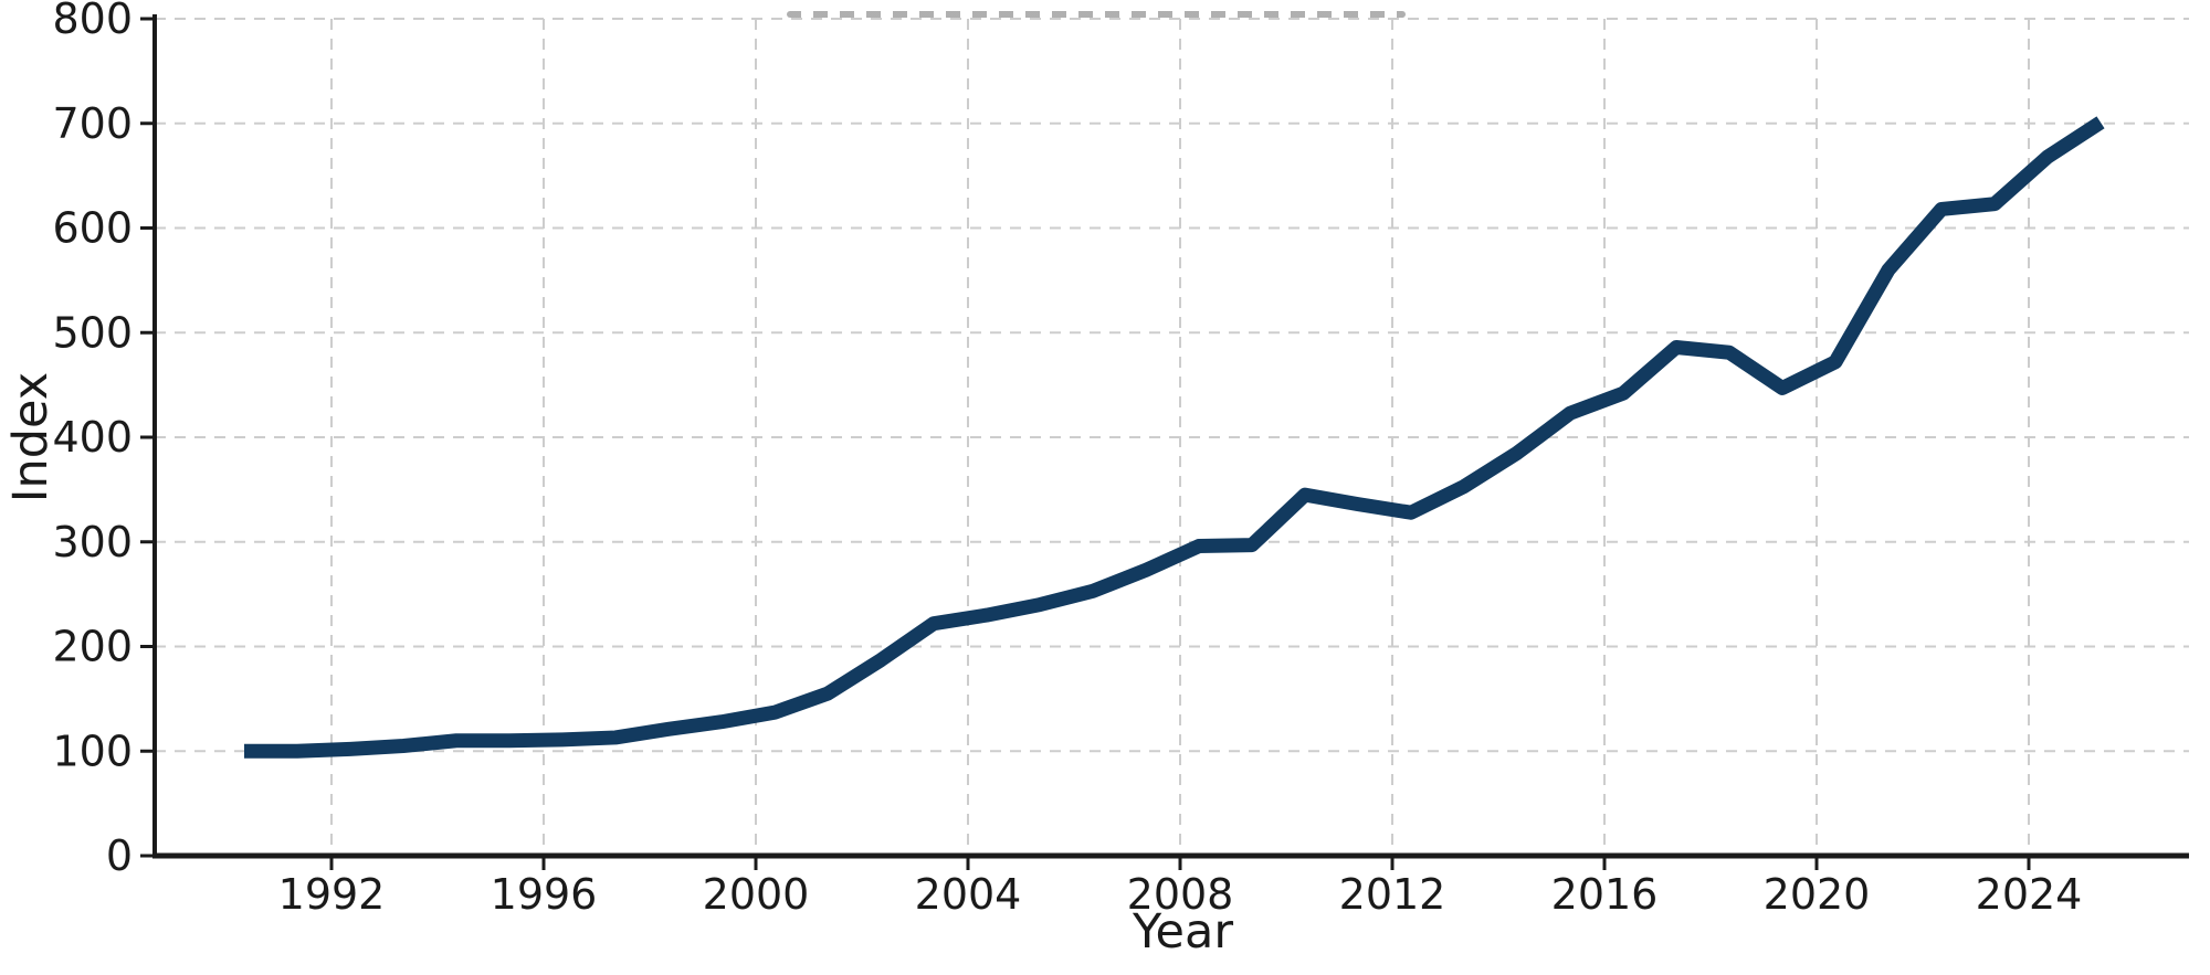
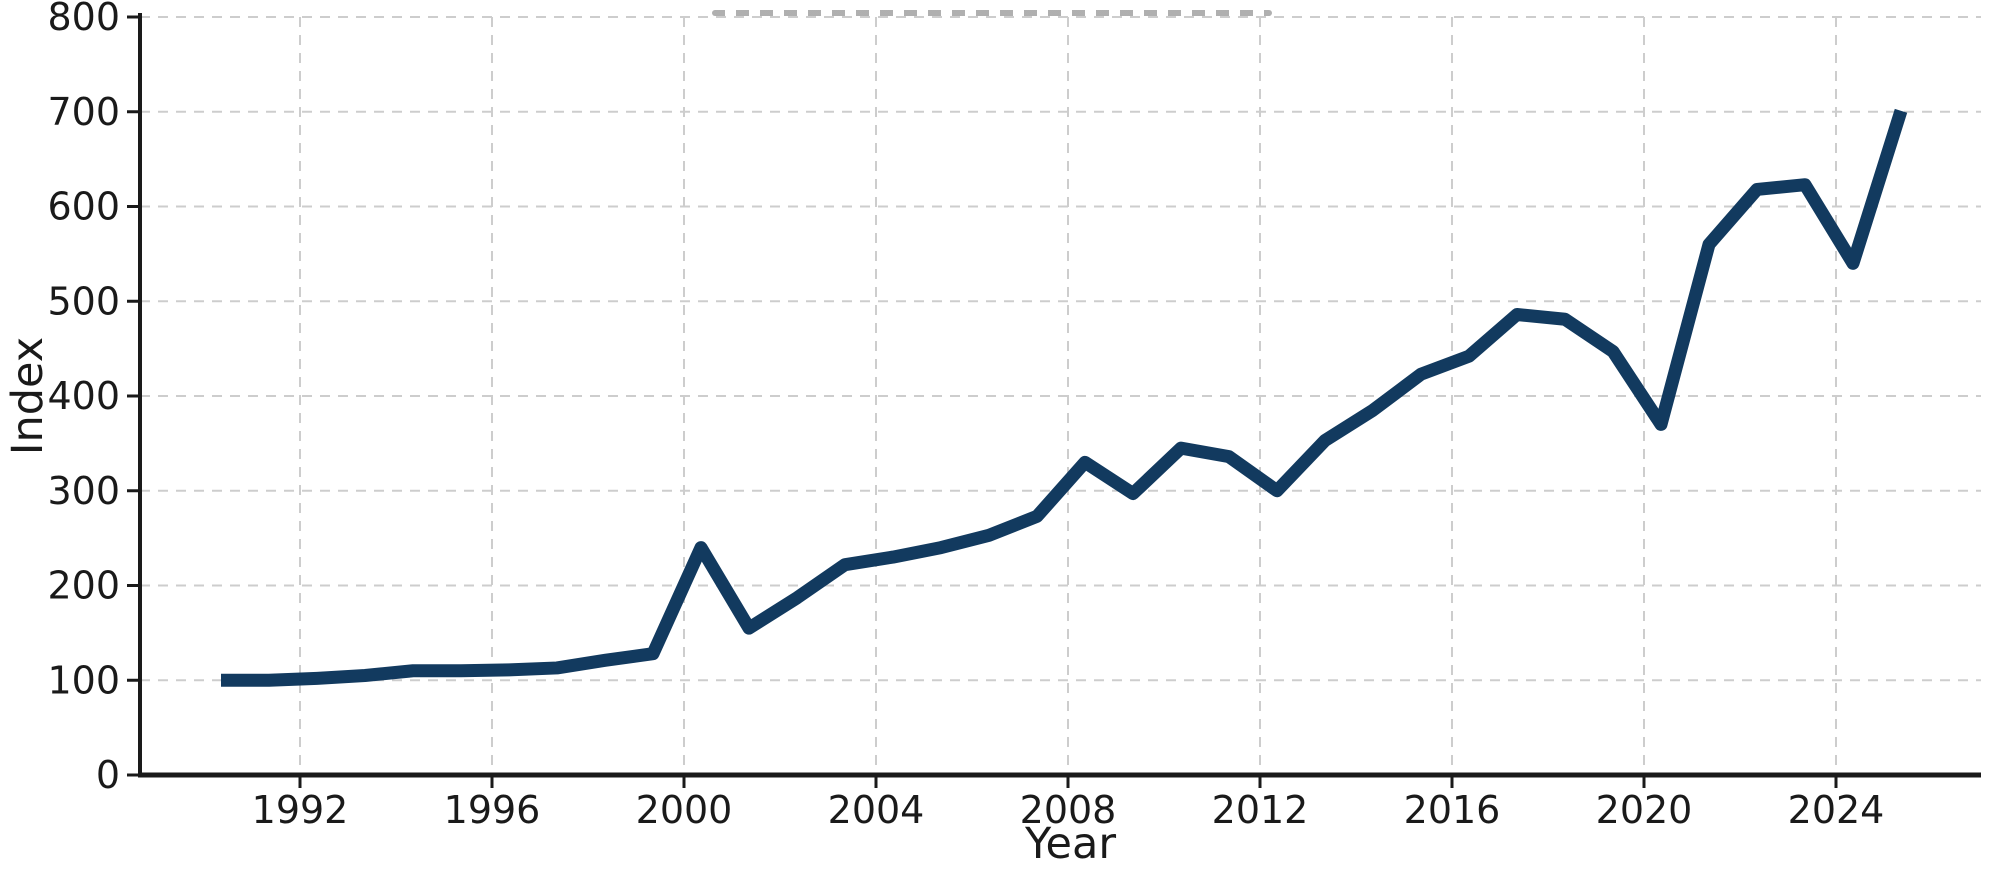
2000: 140 -> 240
2008: 300 -> 330
2012: 330 -> 300
2020: 470 -> 370
2024: 670 -> 540
